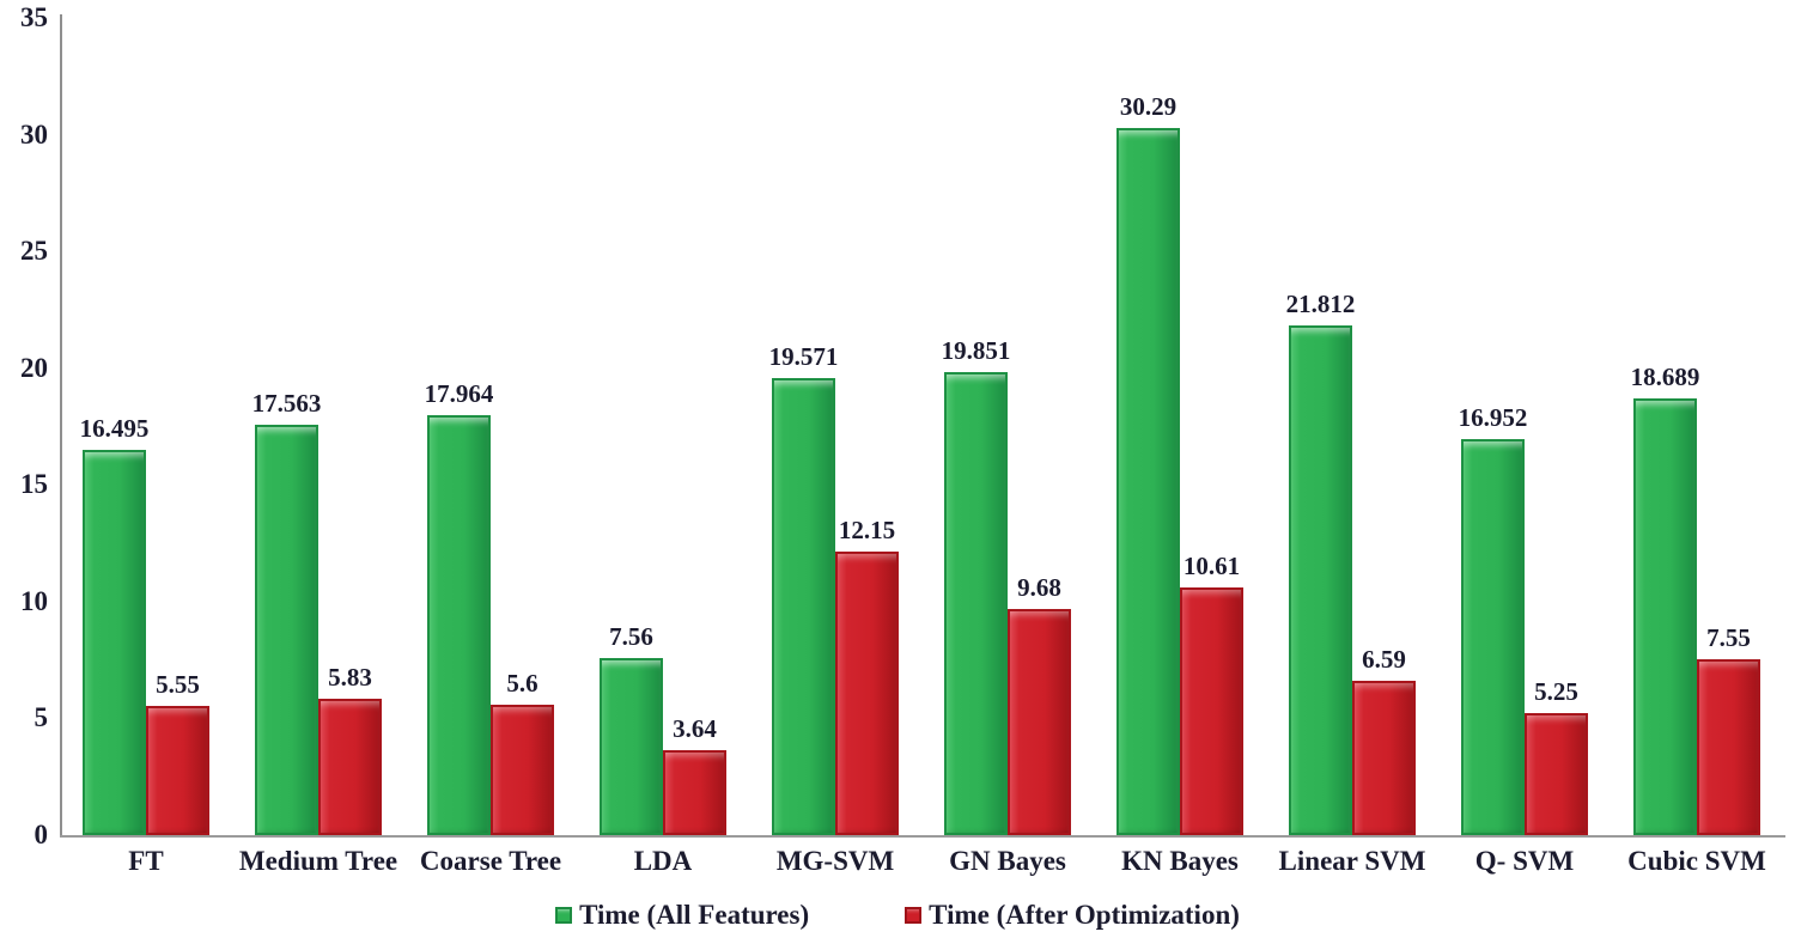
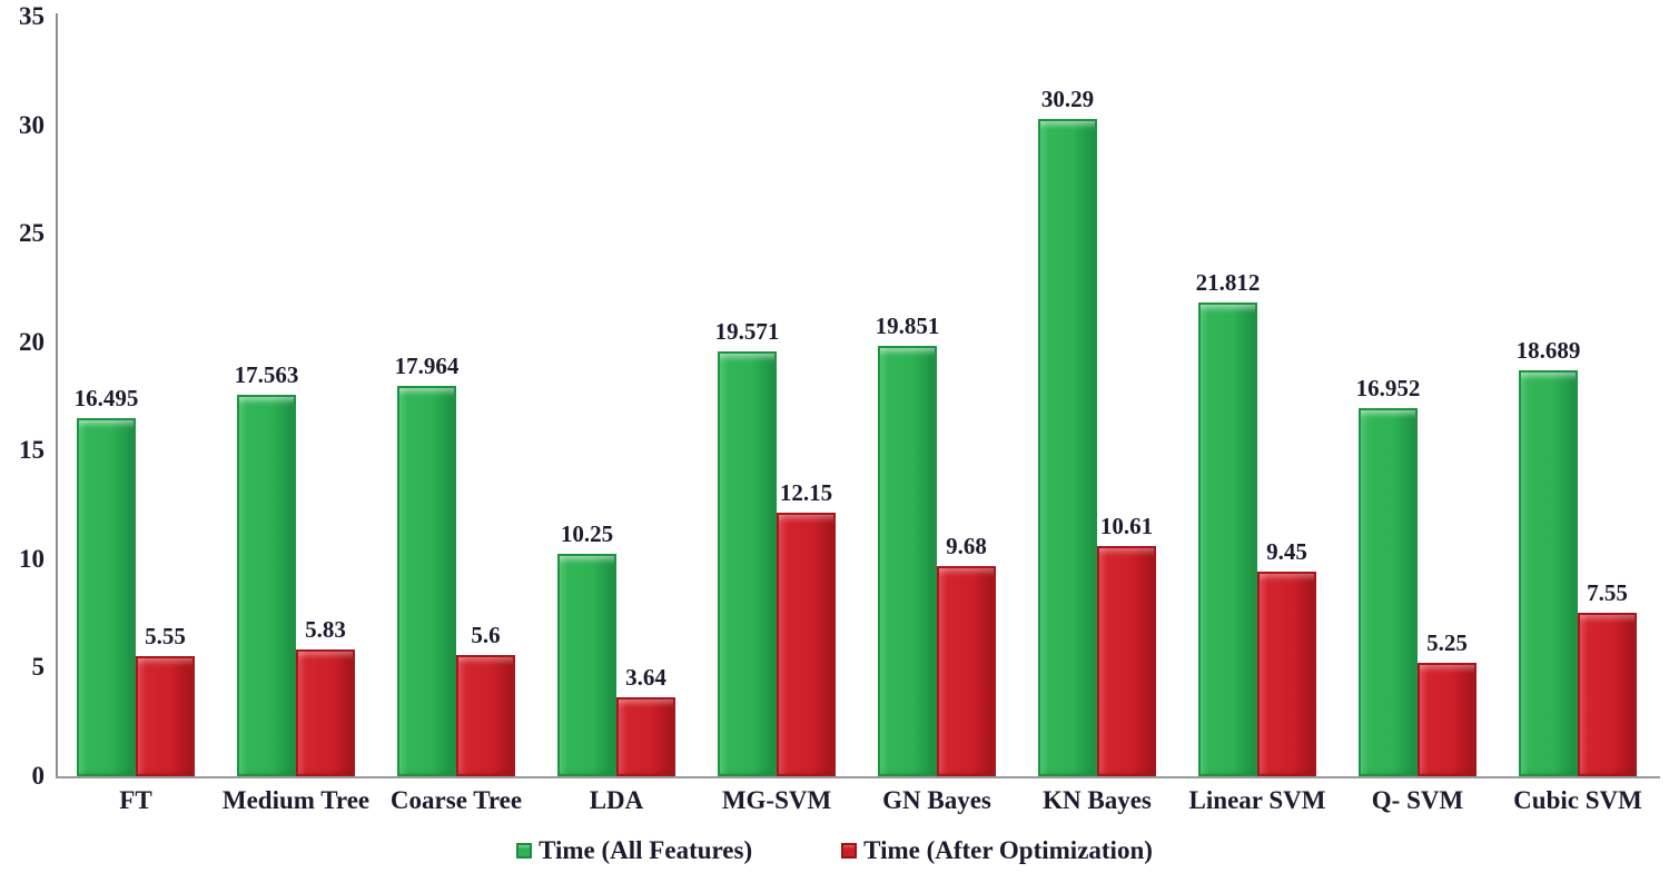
Time (All Features)/LDA: 7.56 -> 10.25
Time (After Optimization)/Linear SVM: 6.59 -> 9.45
